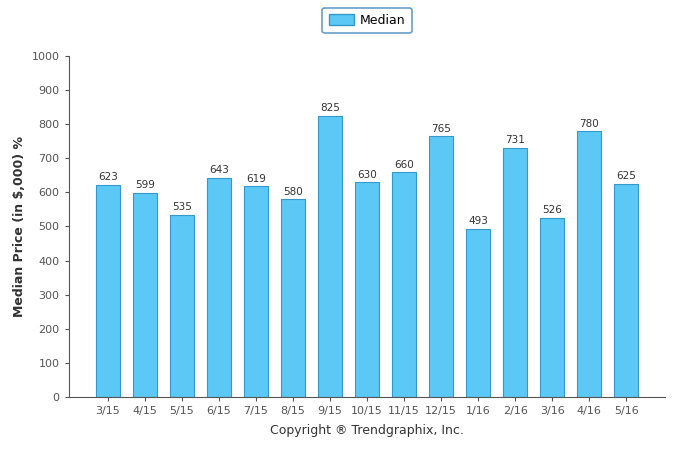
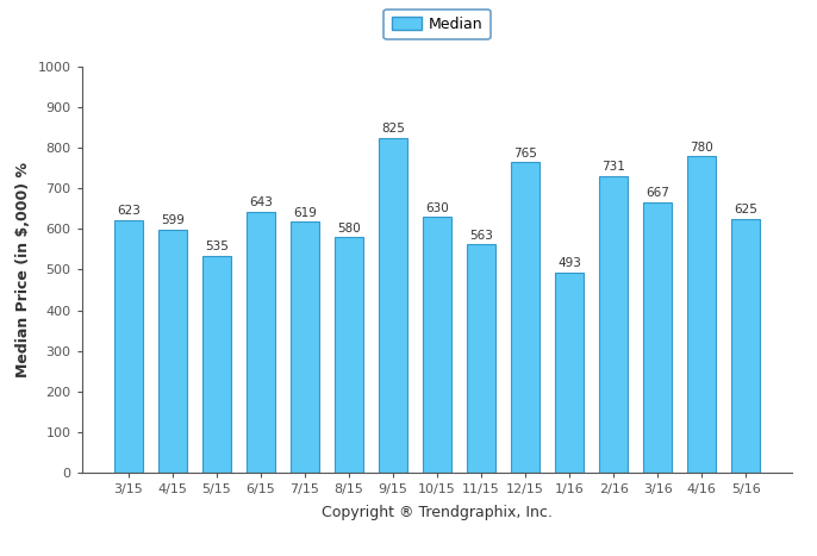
11/15: 660 -> 563
3/16: 526 -> 667
